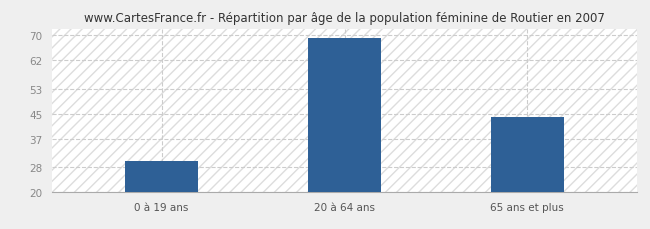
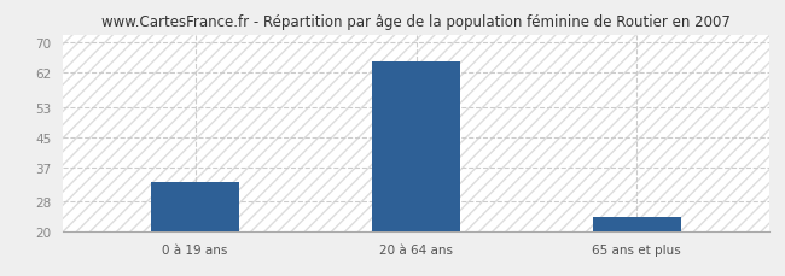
0 à 19 ans: 30 -> 33
20 à 64 ans: 69 -> 65
65 ans et plus: 44 -> 24
